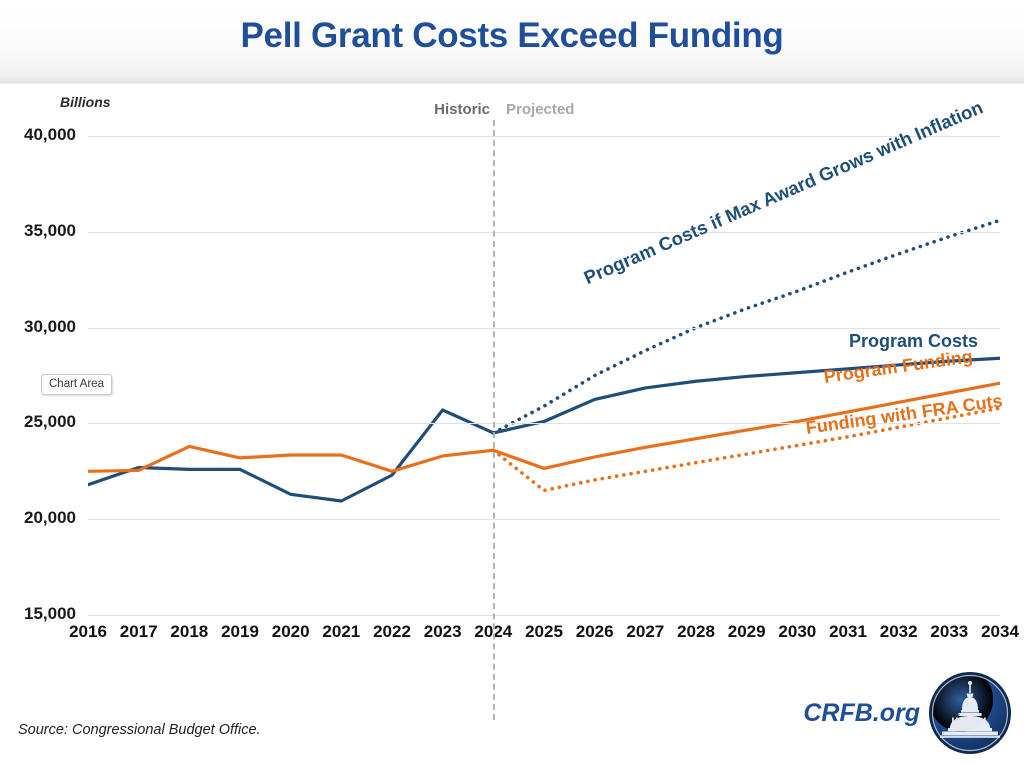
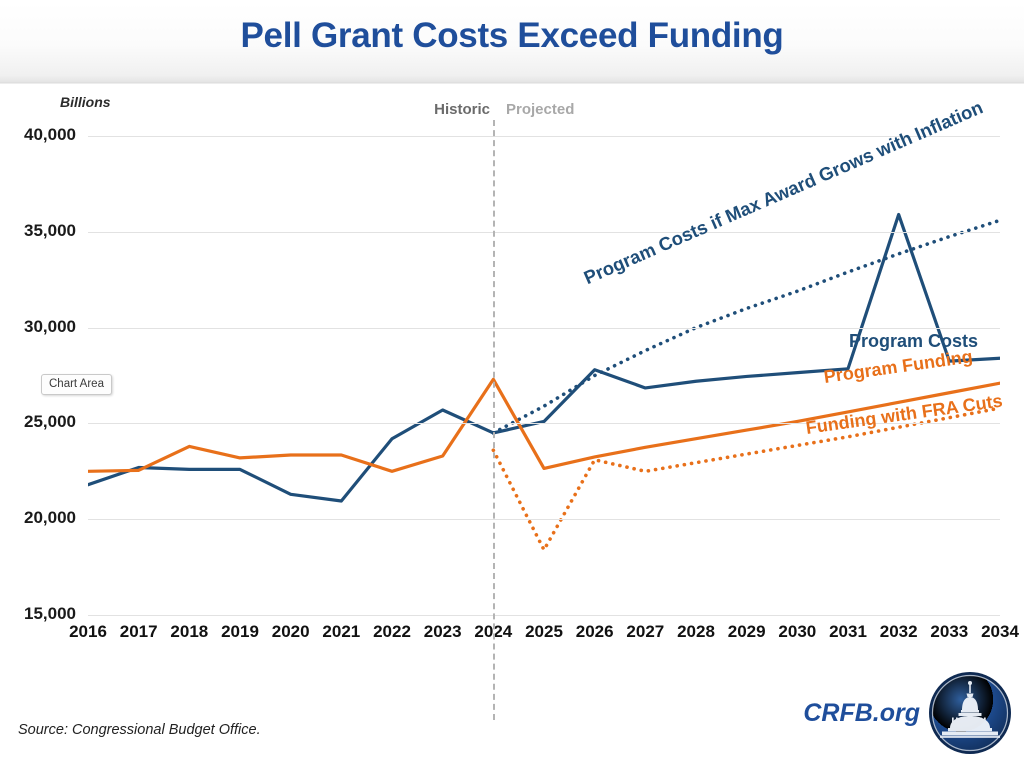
Program Costs/2022: 22300 -> 24200
Program Funding/2024: 23600 -> 27300
Funding with FRA Cuts/2025: 21500 -> 18400
Program Costs/2026: 26200 -> 27800
Funding with FRA Cuts/2026: 22000 -> 23100
Program Costs/2032: 28000 -> 35900
